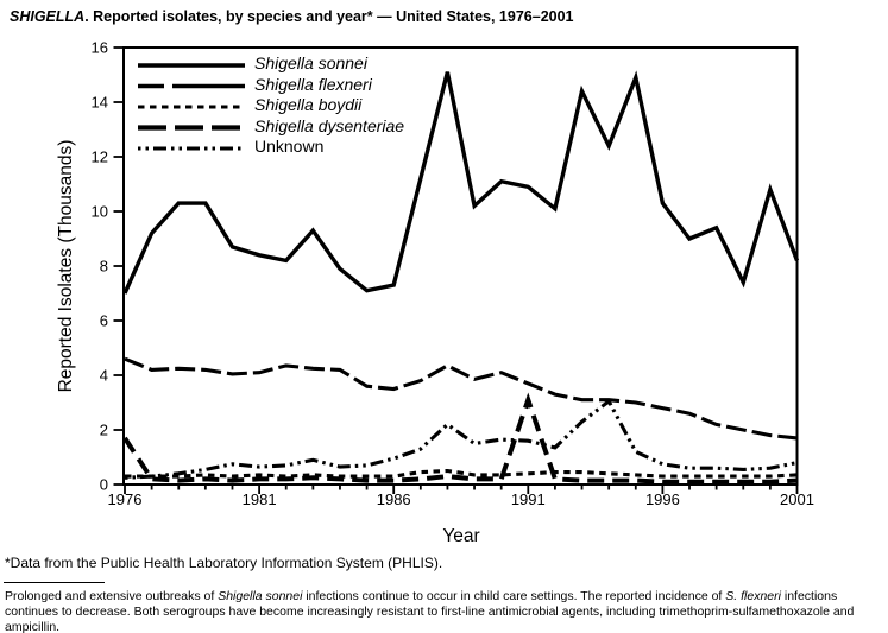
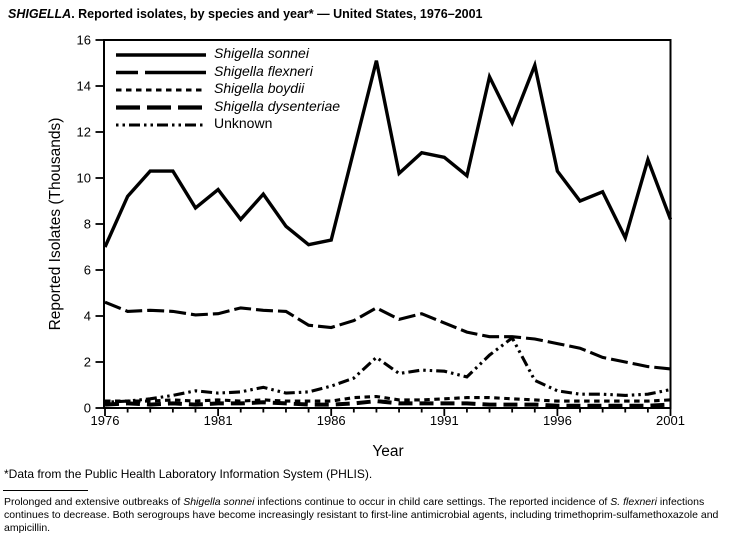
Shigella dysenteriae/1976: 1.7 -> 0.1
Shigella sonnei/1981: 8.4 -> 9.5
Shigella dysenteriae/1991: 3.1 -> 0.2
